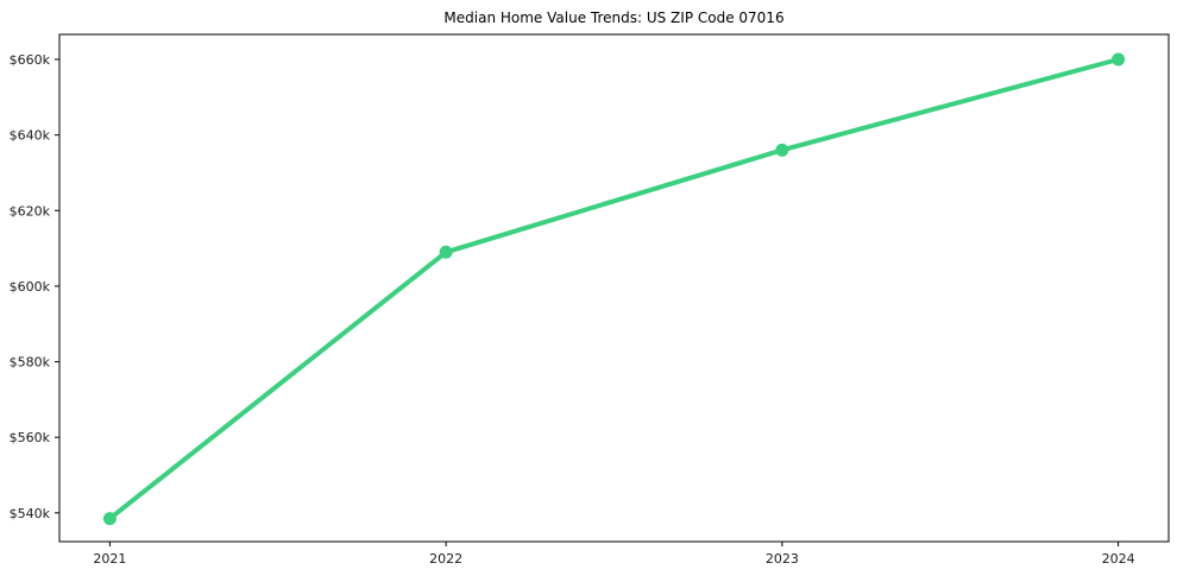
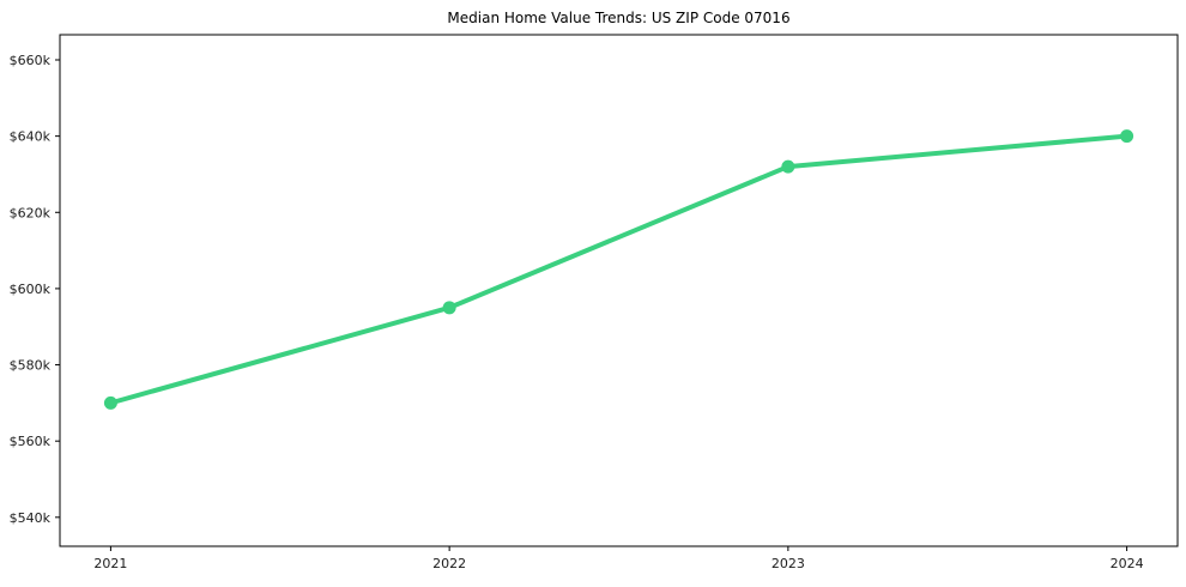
2021: $538k -> $570k
2022: $609k -> $595k
2023: $636k -> $632k
2024: $660k -> $640k
